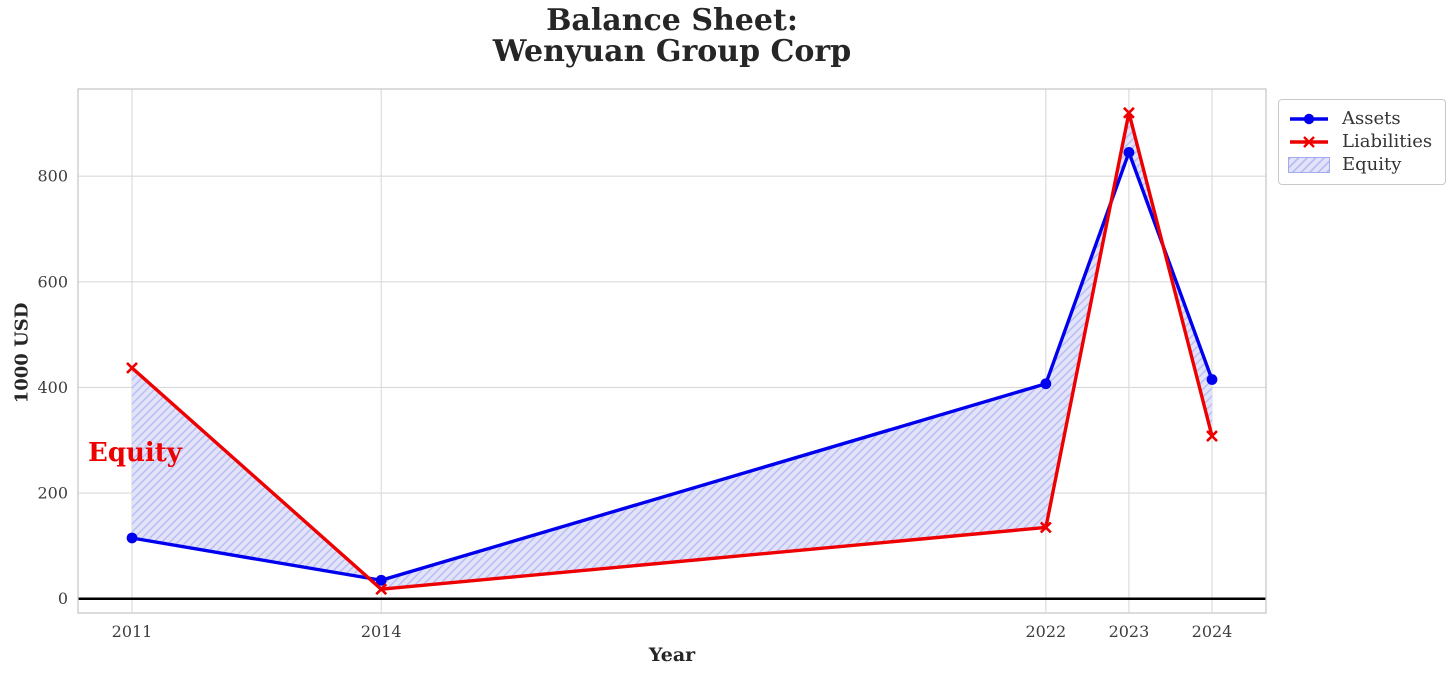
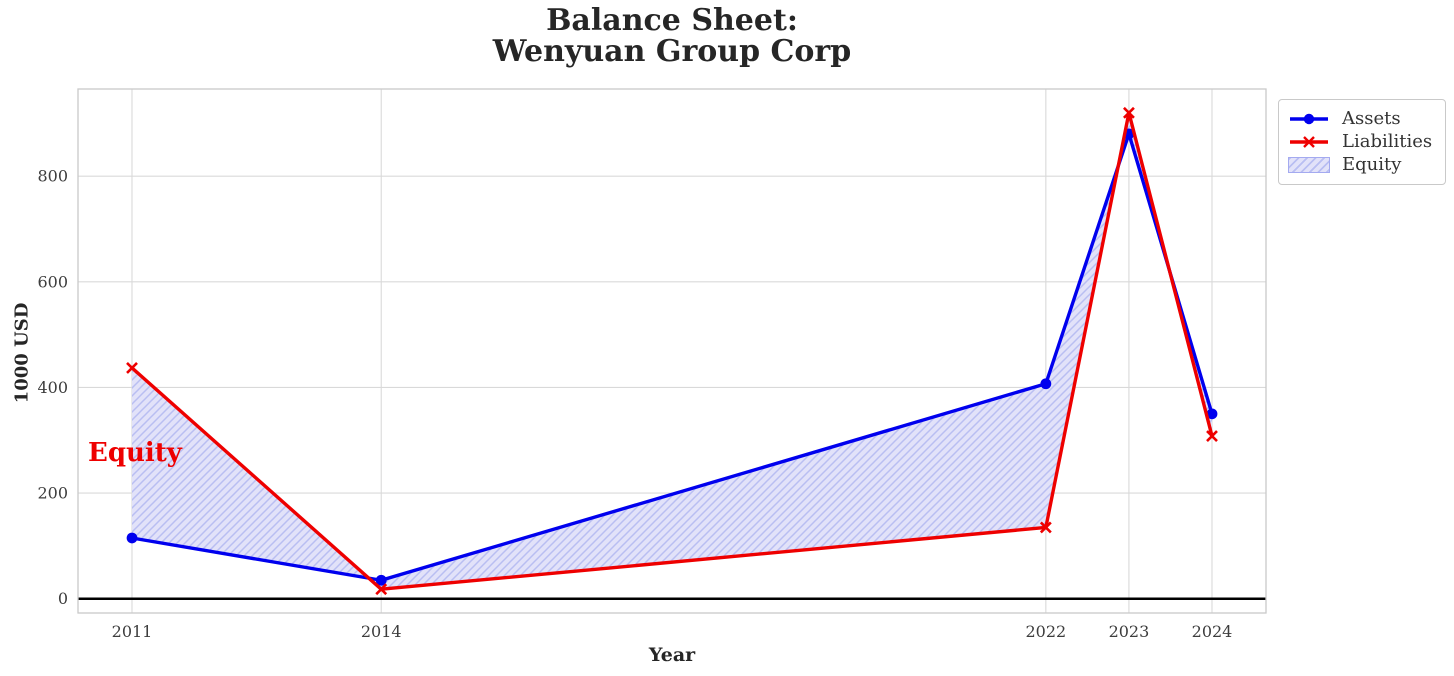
Assets/2023: 840 -> 880
Assets/2024: 420 -> 350
